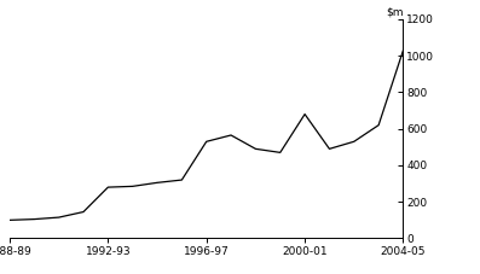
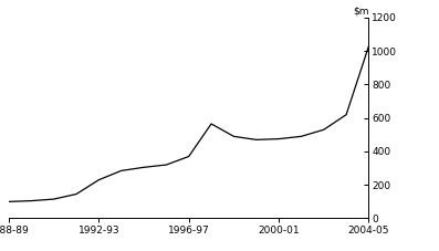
1992-93: 280 -> 230
1996-97: 530 -> 370
2000-01: 680 -> 480
